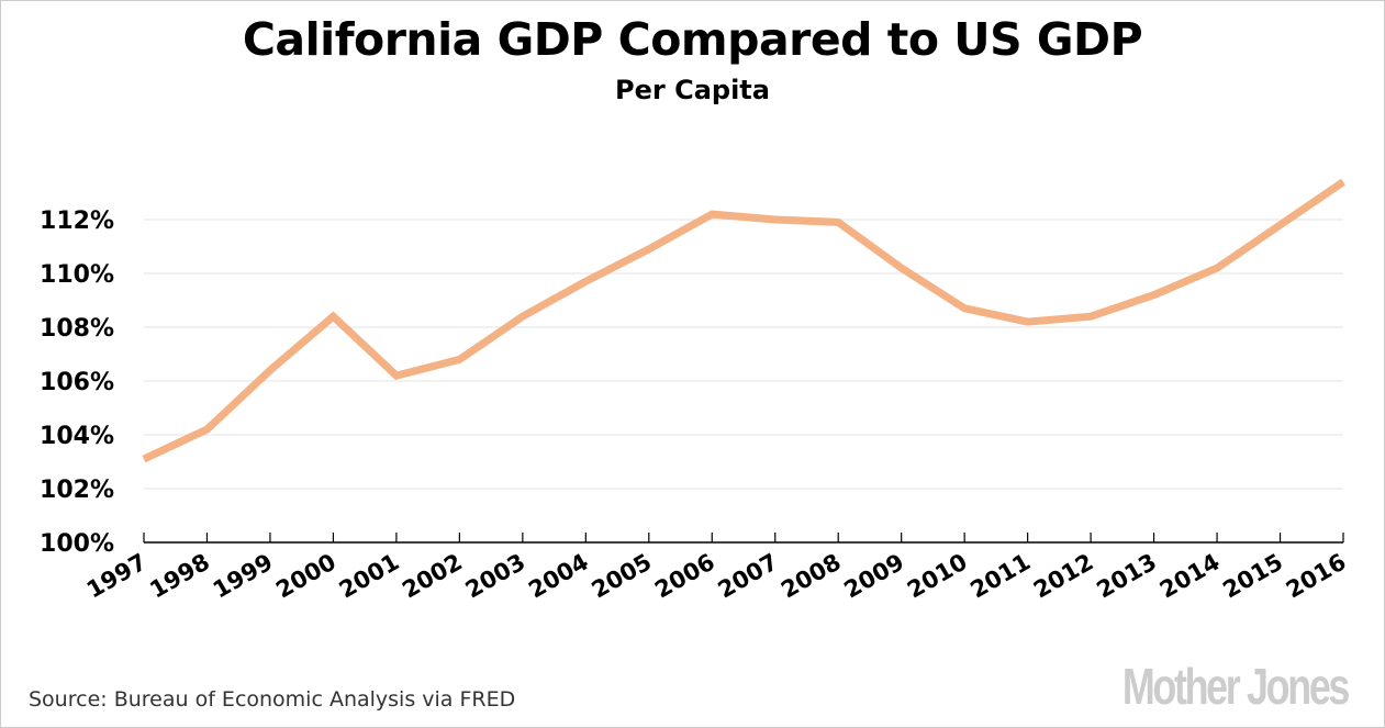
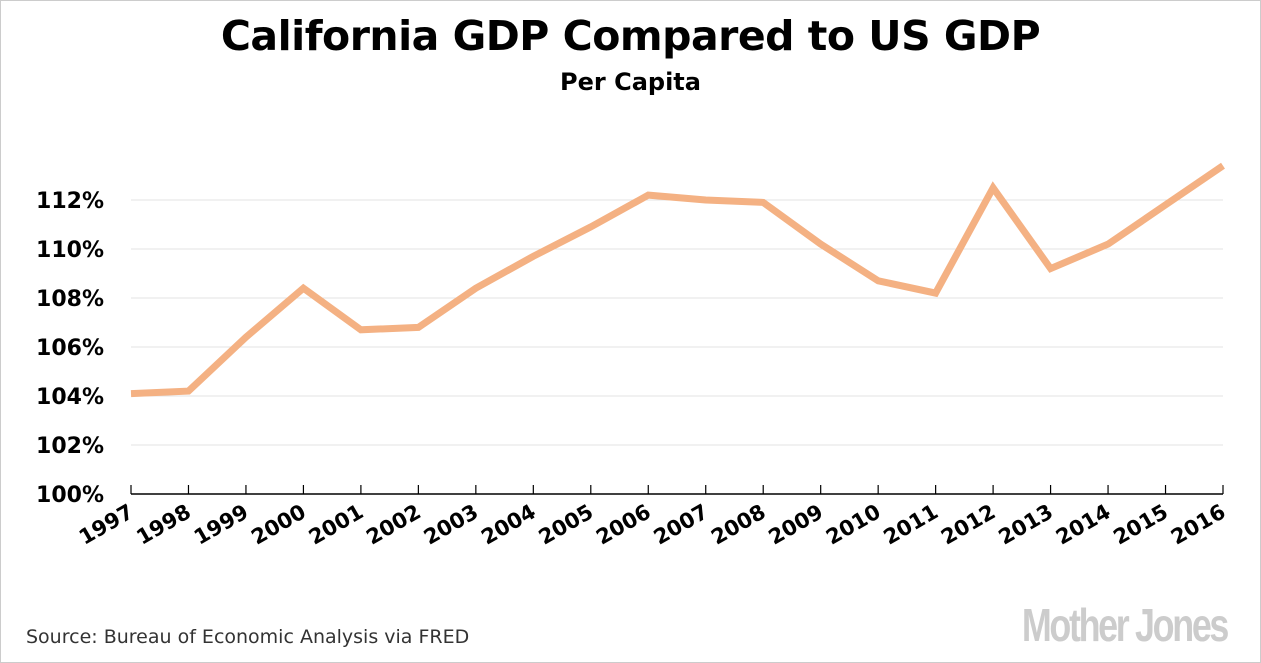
1997: 103.1% -> 104.1%
2001: 106.2% -> 106.7%
2012: 108.4% -> 112.5%
